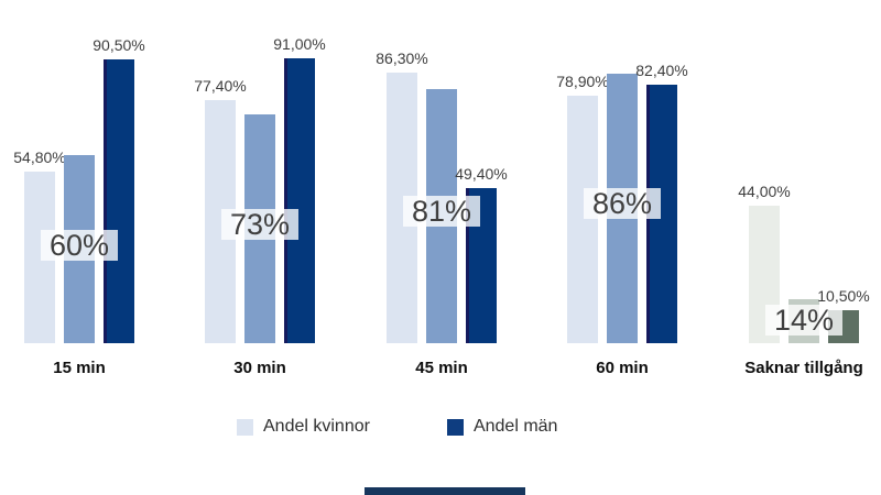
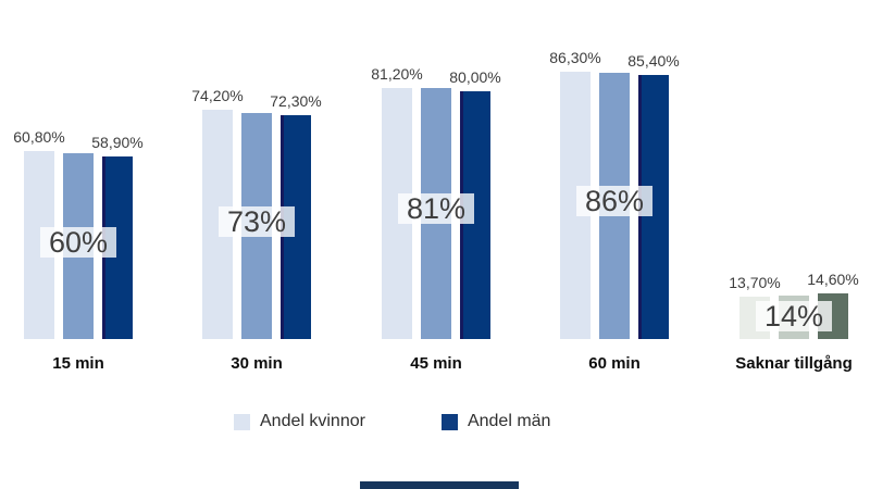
Andel kvinnor/15 min: 54,80% -> 60,80%
Andel män/15 min: 90,50% -> 58,90%
Andel kvinnor/30 min: 77,40% -> 74,20%
Andel män/30 min: 91,00% -> 72,30%
Andel kvinnor/45 min: 86,30% -> 81,20%
Andel män/45 min: 49,40% -> 80,00%
Andel kvinnor/60 min: 78,90% -> 86,30%
Andel män/60 min: 82,40% -> 85,40%
Andel kvinnor/Saknar tillgång: 44,00% -> 13,70%
Andel män/Saknar tillgång: 10,50% -> 14,60%
